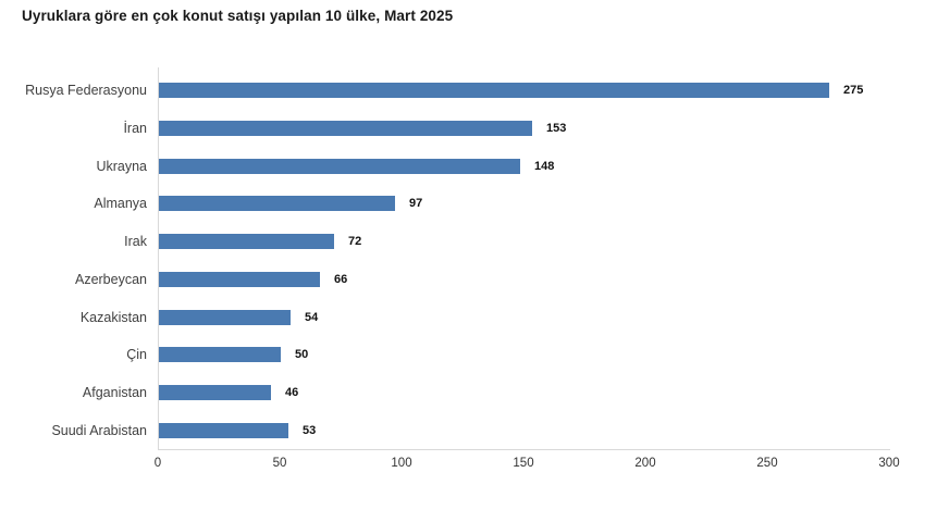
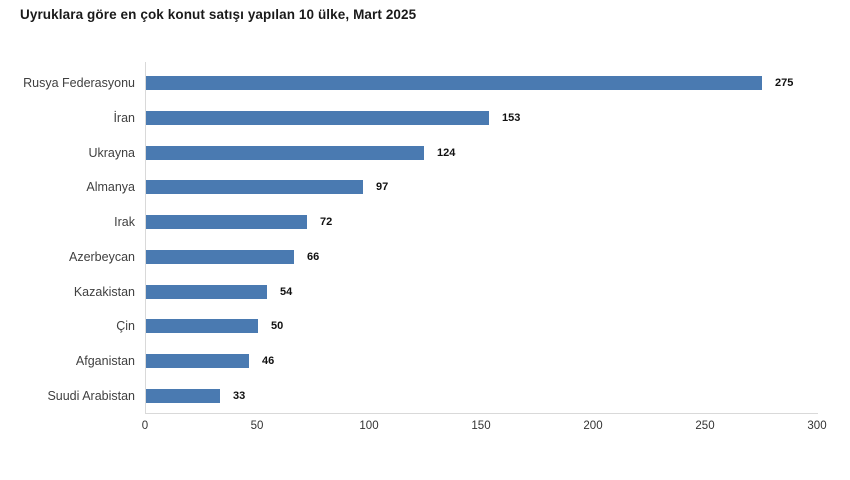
Ukrayna: 148 -> 124
Suudi Arabistan: 53 -> 33
